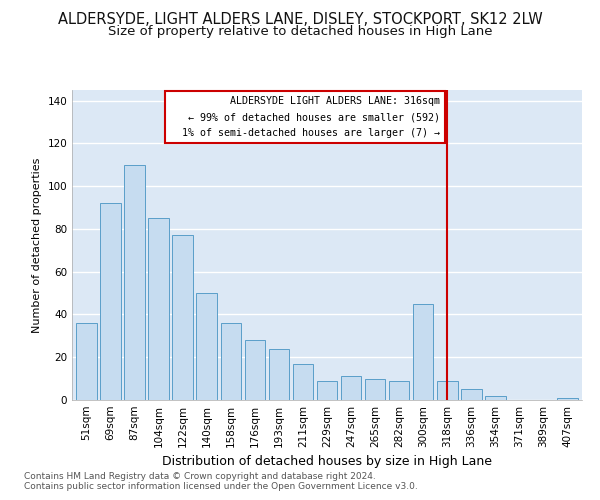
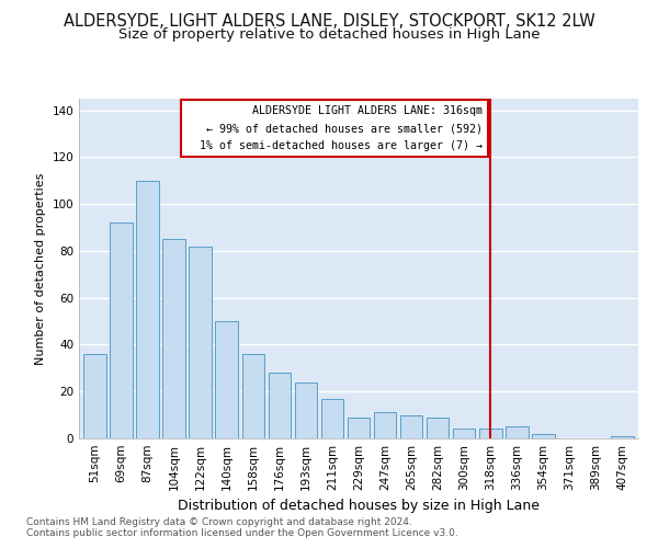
122sqm: 77 -> 82
300sqm: 45 -> 4
318sqm: 9 -> 4
